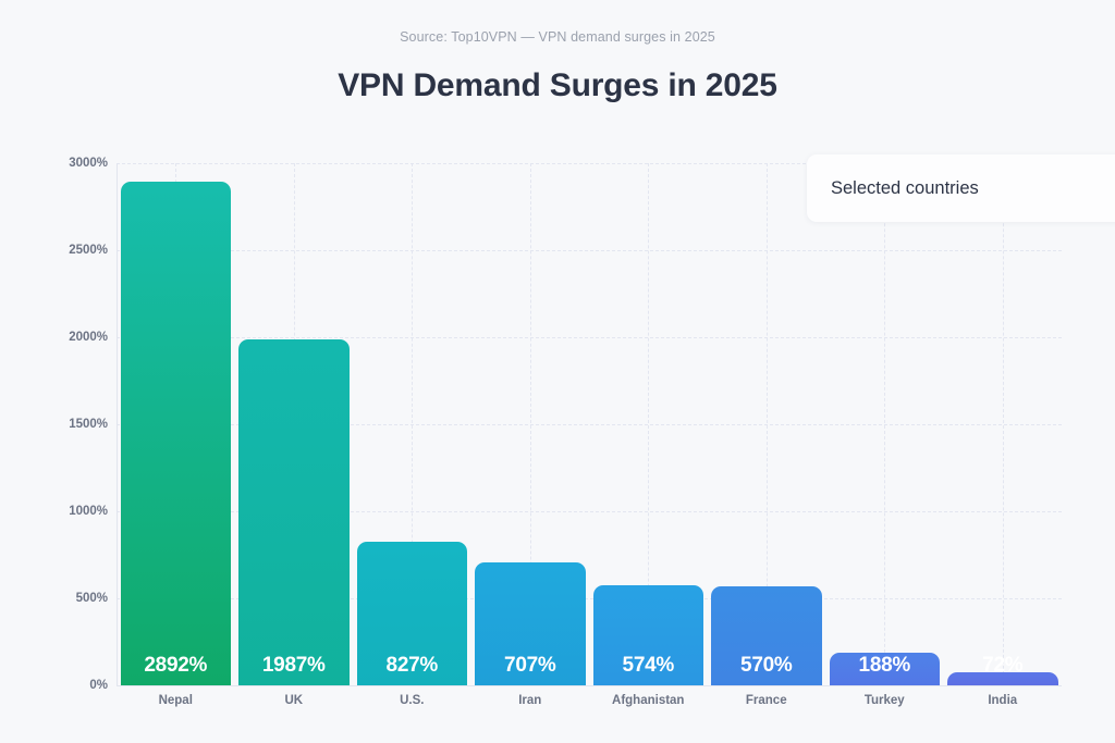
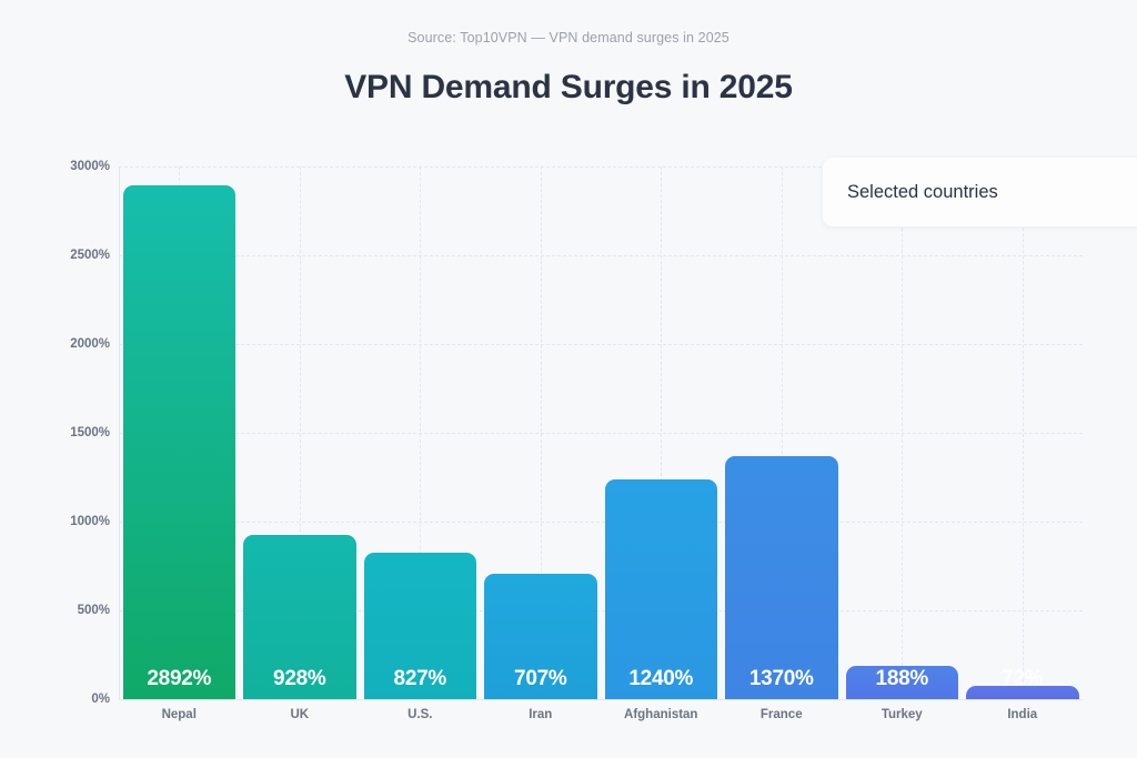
UK: 1987% -> 928%
Afghanistan: 574% -> 1240%
France: 570% -> 1370%
